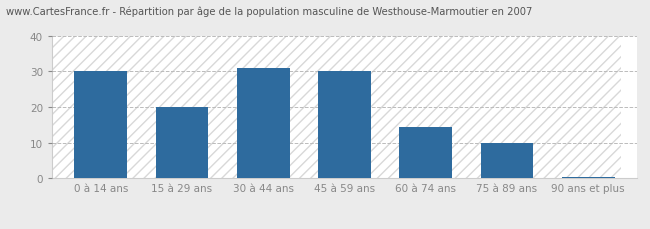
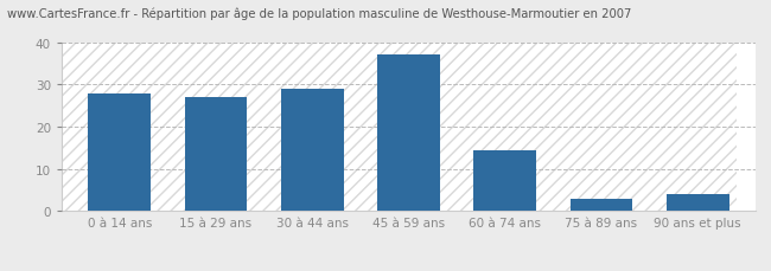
0 à 14 ans: 30.0 -> 28.0
15 à 29 ans: 20.0 -> 27.0
30 à 44 ans: 31.0 -> 29.0
45 à 59 ans: 30.0 -> 37.0
75 à 89 ans: 10.0 -> 3.0
90 ans et plus: 0.5 -> 4.0
